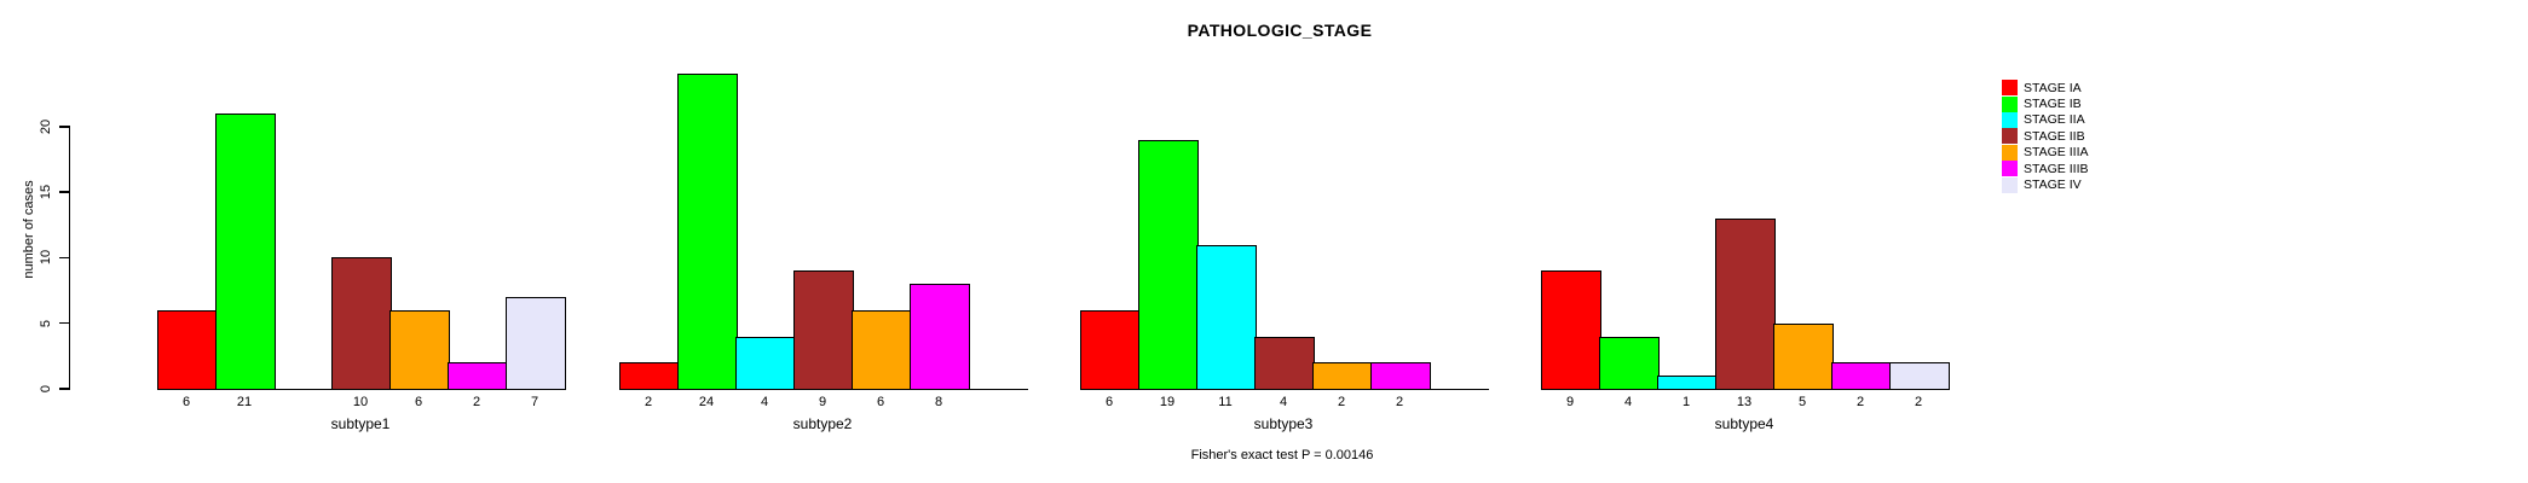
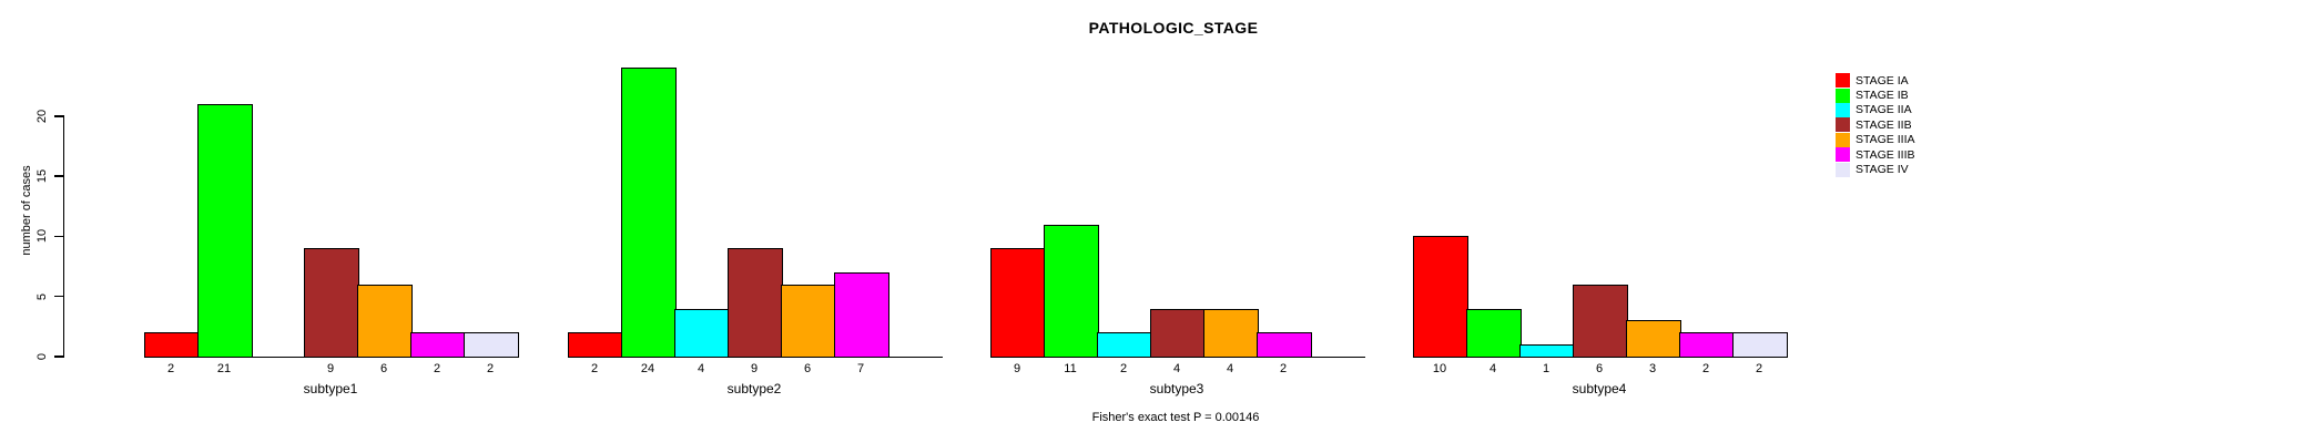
STAGE IA/subtype1: 6 -> 2
STAGE IIB/subtype1: 10 -> 9
STAGE IV/subtype1: 7 -> 2
STAGE IIIB/subtype2: 8 -> 7
STAGE IA/subtype3: 6 -> 9
STAGE IB/subtype3: 19 -> 11
STAGE IIA/subtype3: 11 -> 2
STAGE IIIA/subtype3: 2 -> 4
STAGE IA/subtype4: 9 -> 10
STAGE IIB/subtype4: 13 -> 6
STAGE IIIA/subtype4: 5 -> 3
